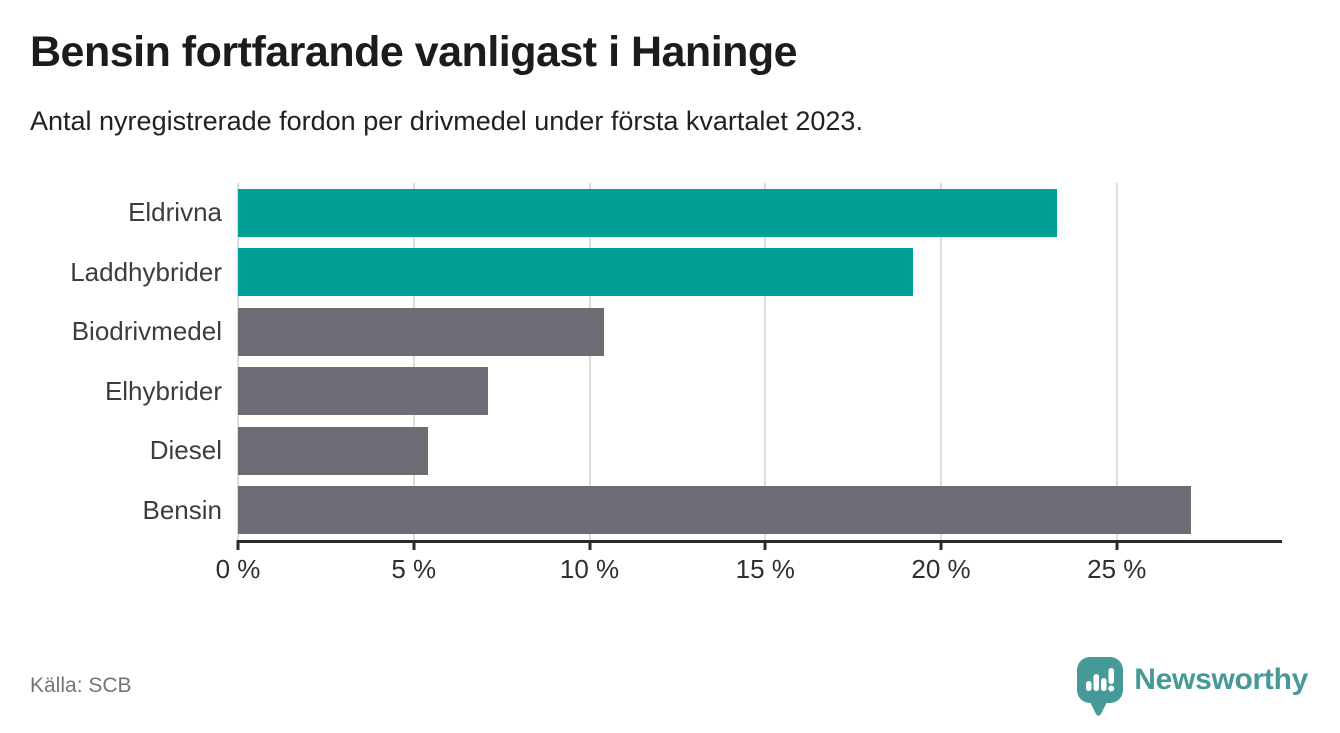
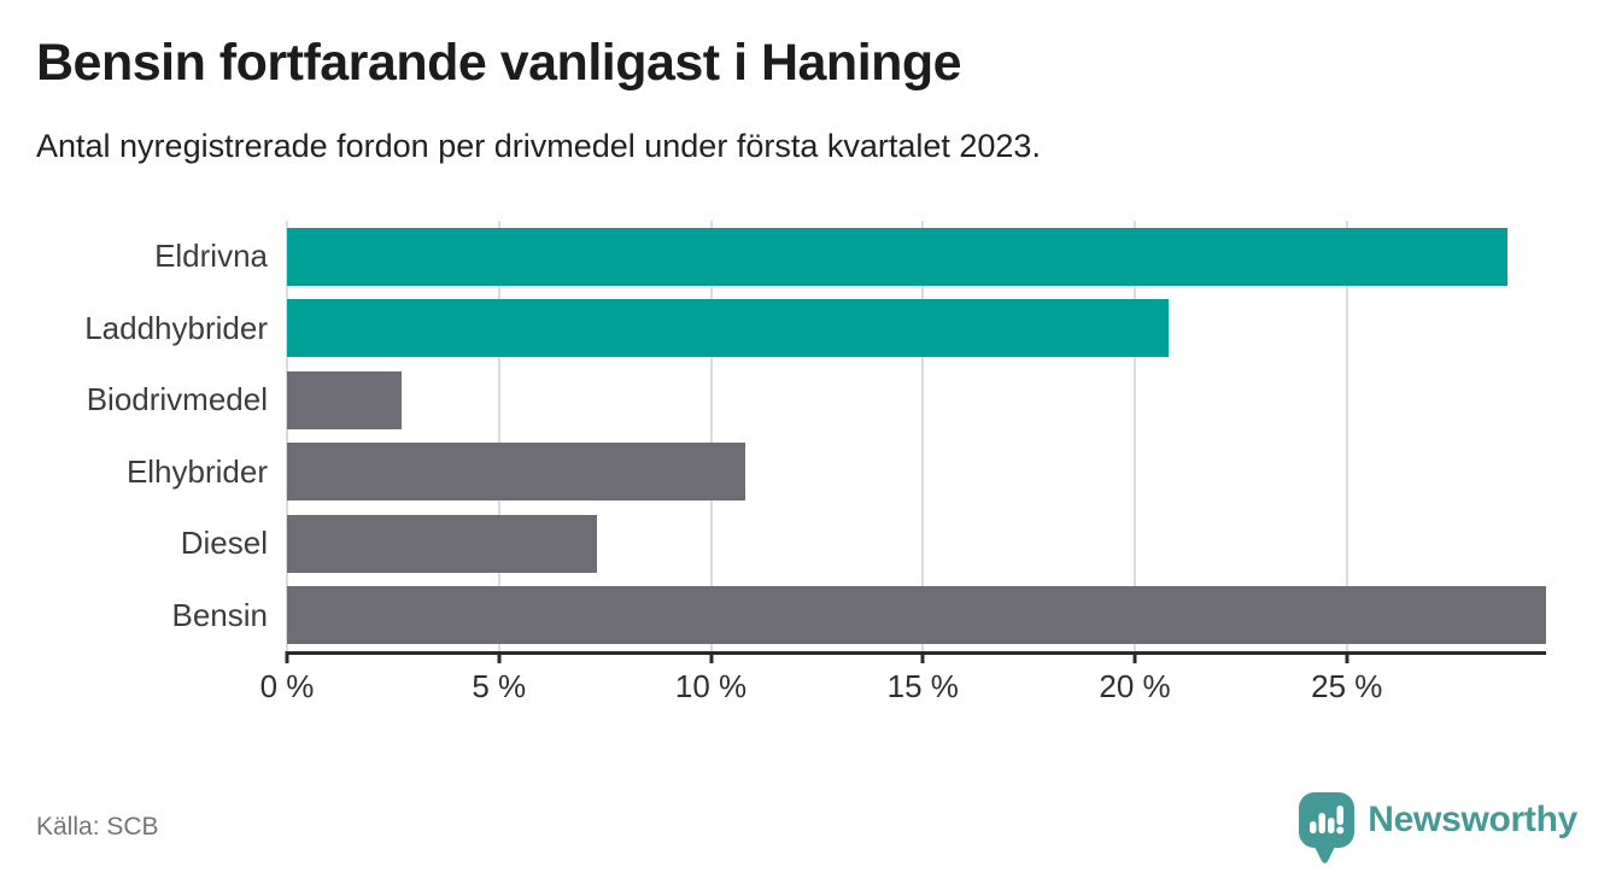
Eldrivna: 23.3% -> 28.8%
Laddhybrider: 19.2% -> 20.8%
Biodrivmedel: 10.4% -> 2.7%
Elhybrider: 7.1% -> 10.8%
Diesel: 5.4% -> 7.3%
Bensin: 27.1% -> 29.7%
